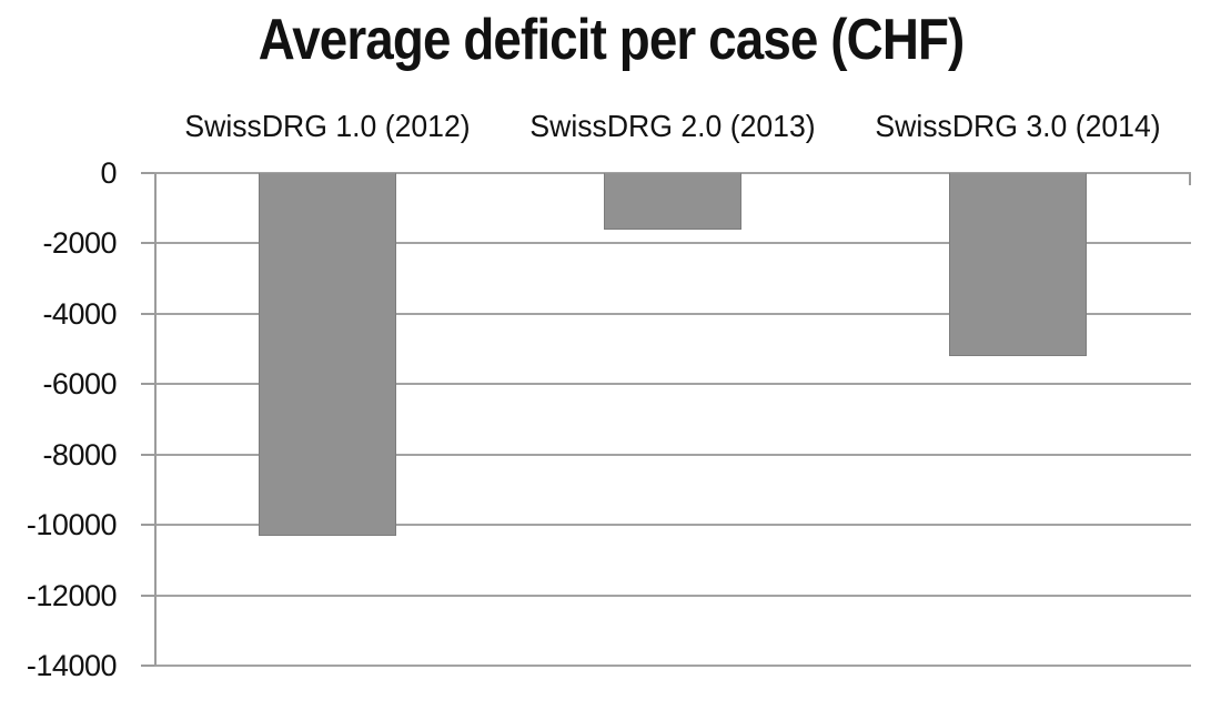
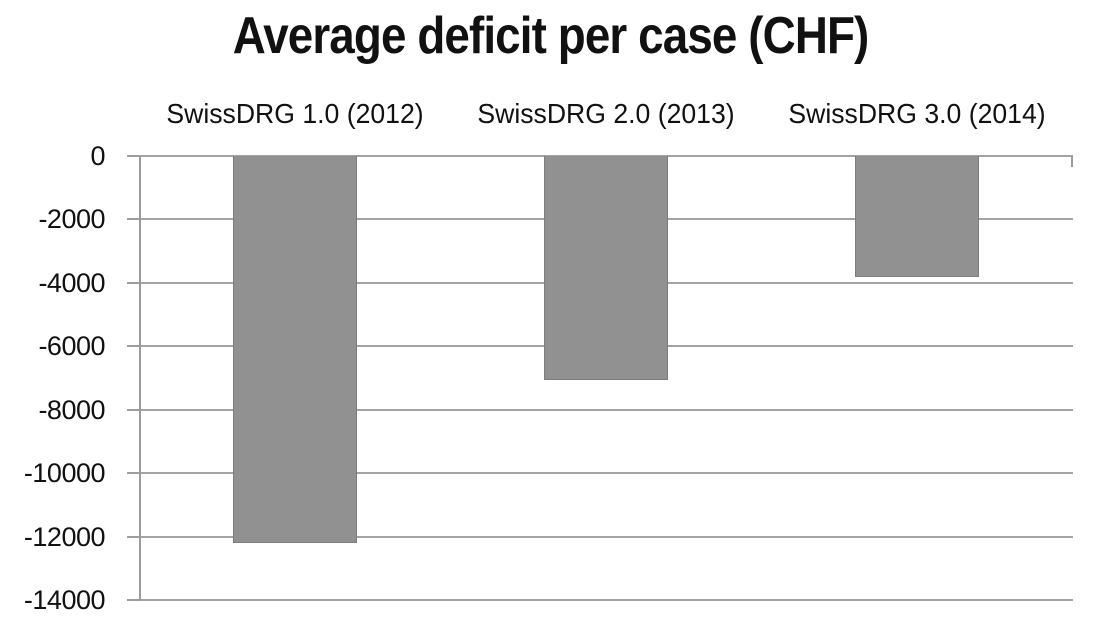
SwissDRG 1.0 (2012): -10300 -> -12200
SwissDRG 2.0 (2013): -1600 -> -7000
SwissDRG 3.0 (2014): -5200 -> -3800
